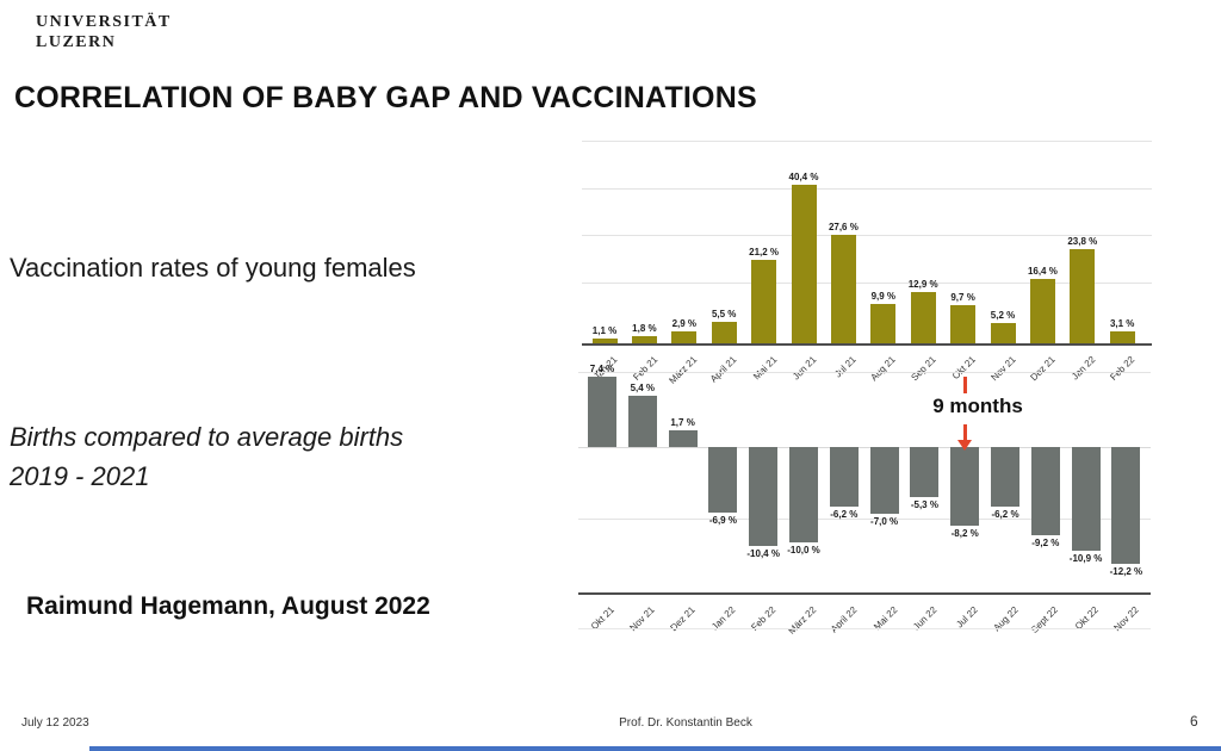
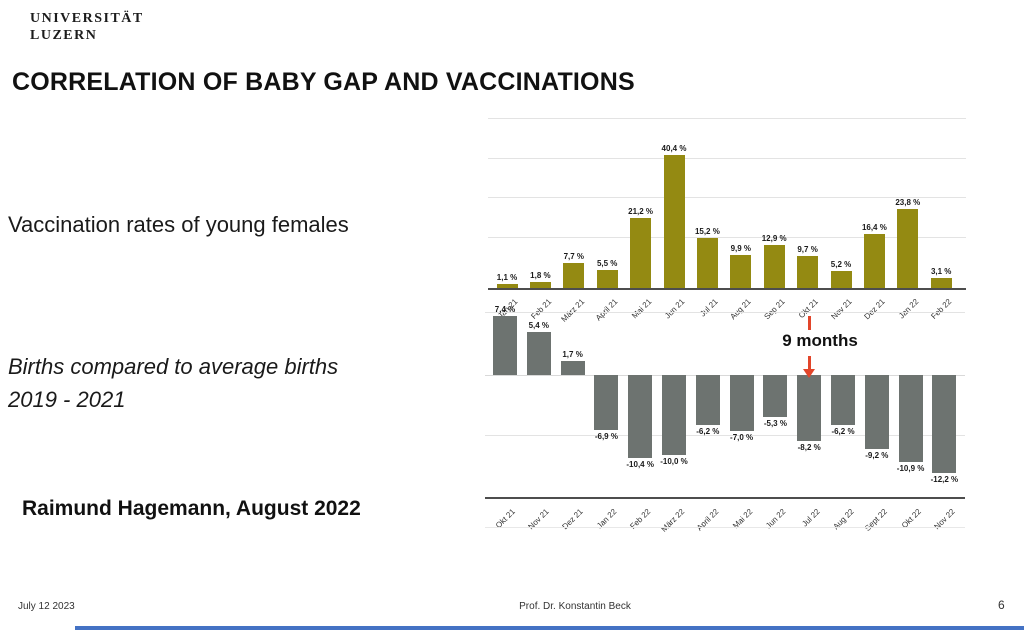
Vaccination rates of young females/März 21: 2,9 -> 7,7
Vaccination rates of young females/Jul 21: 27,6 -> 15,2
